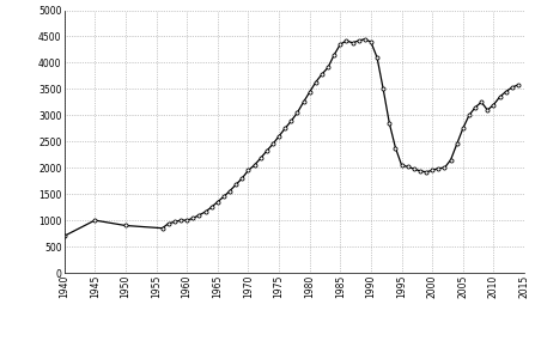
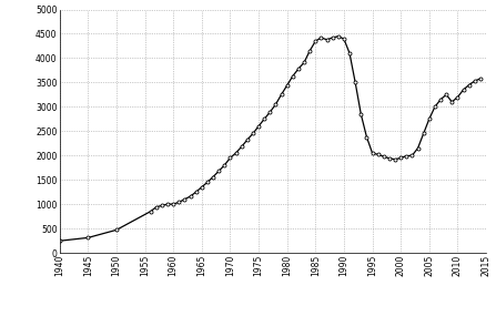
1940: 700 -> 240
1945: 1000 -> 310
1950: 900 -> 470
